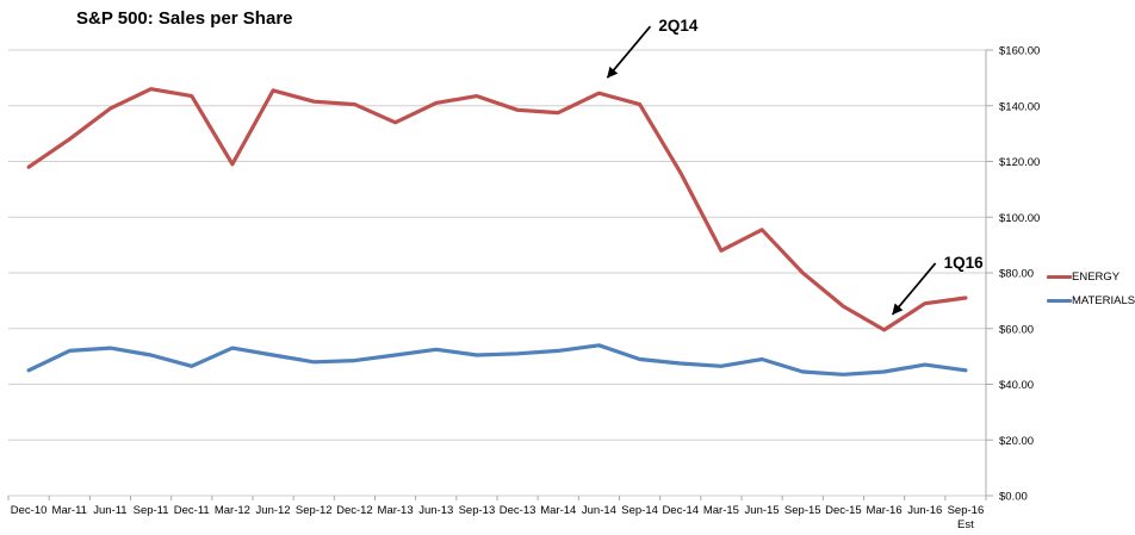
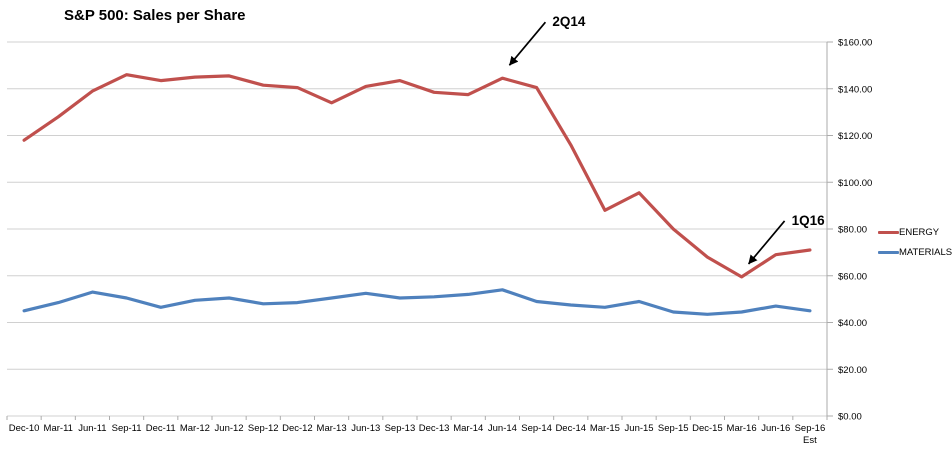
MATERIALS/Mar-11: $52 -> $48
ENERGY/Mar-12: $119 -> $145
MATERIALS/Mar-12: $53 -> $50
